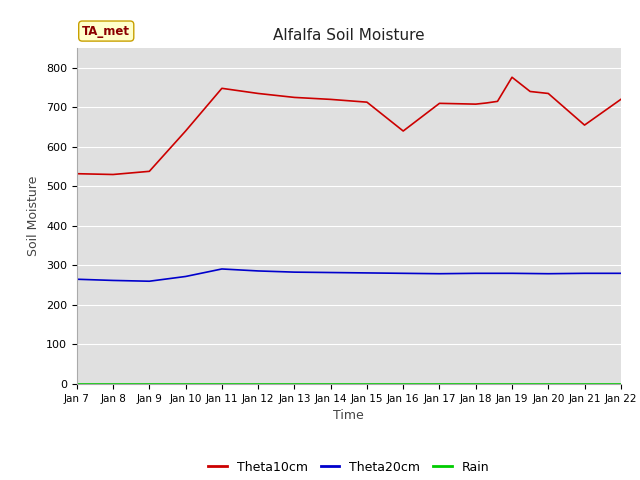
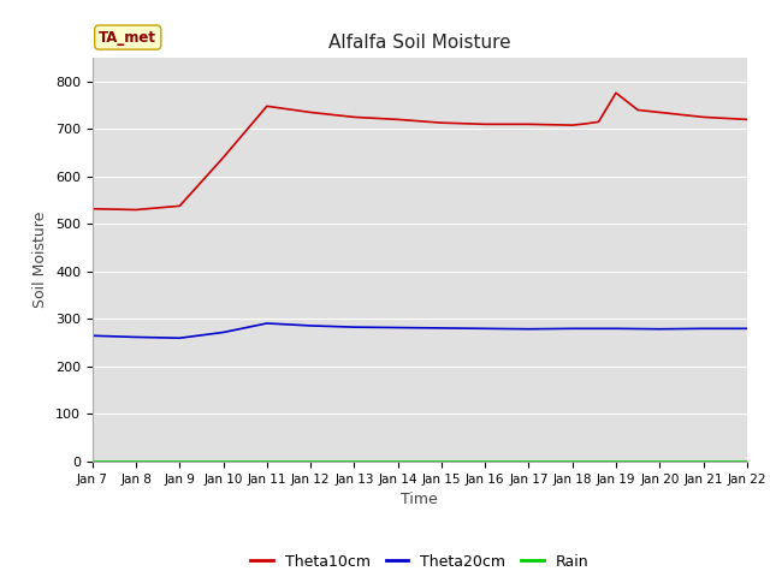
Theta10cm/Jan 16: 640 -> 710
Theta10cm/Jan 21: 655 -> 725
